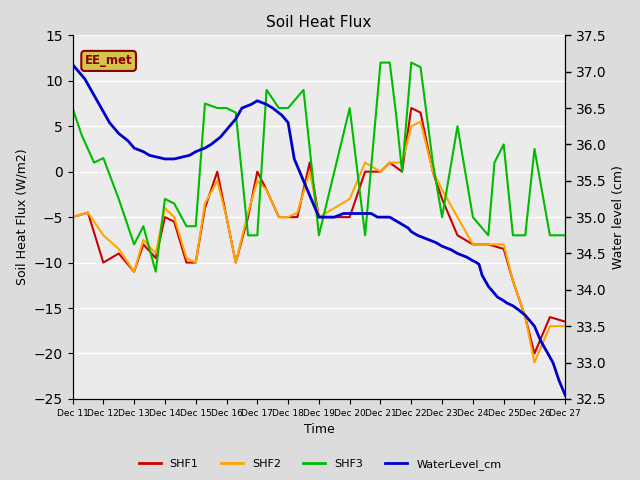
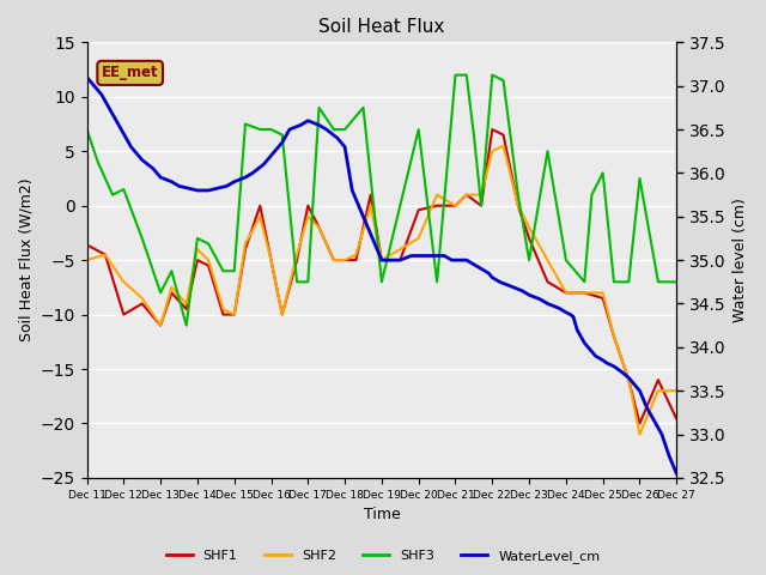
SHF1/Dec 11: -5.0 -> -3.6
SHF1/Dec 20: -5.0 -> -0.4
SHF1/Dec 27: -16.5 -> -19.6
